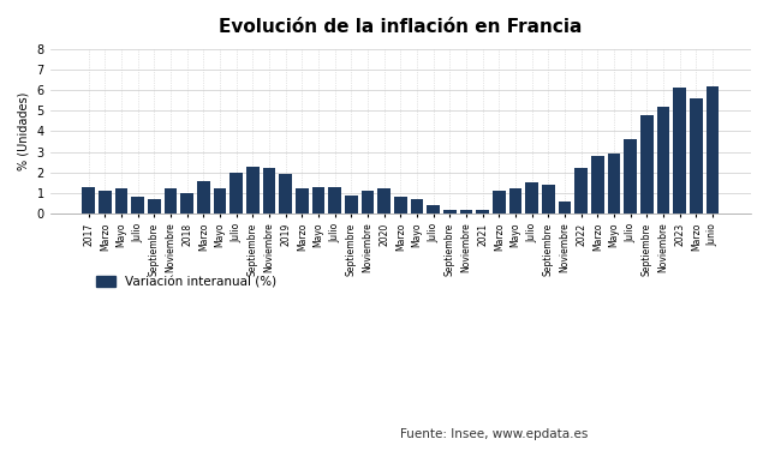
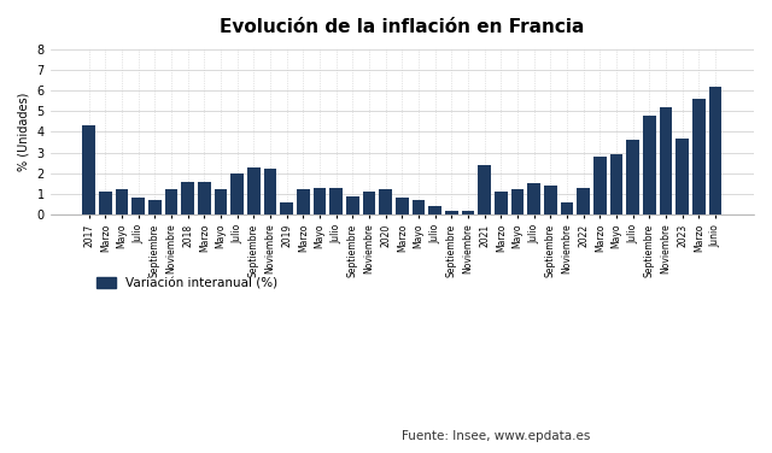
2017: 1.3 -> 4.3
2018: 1.0 -> 1.6
2019: 1.9 -> 0.6
2021: 0.2 -> 2.4
2022: 2.2 -> 1.3
2023: 6.1 -> 3.7
